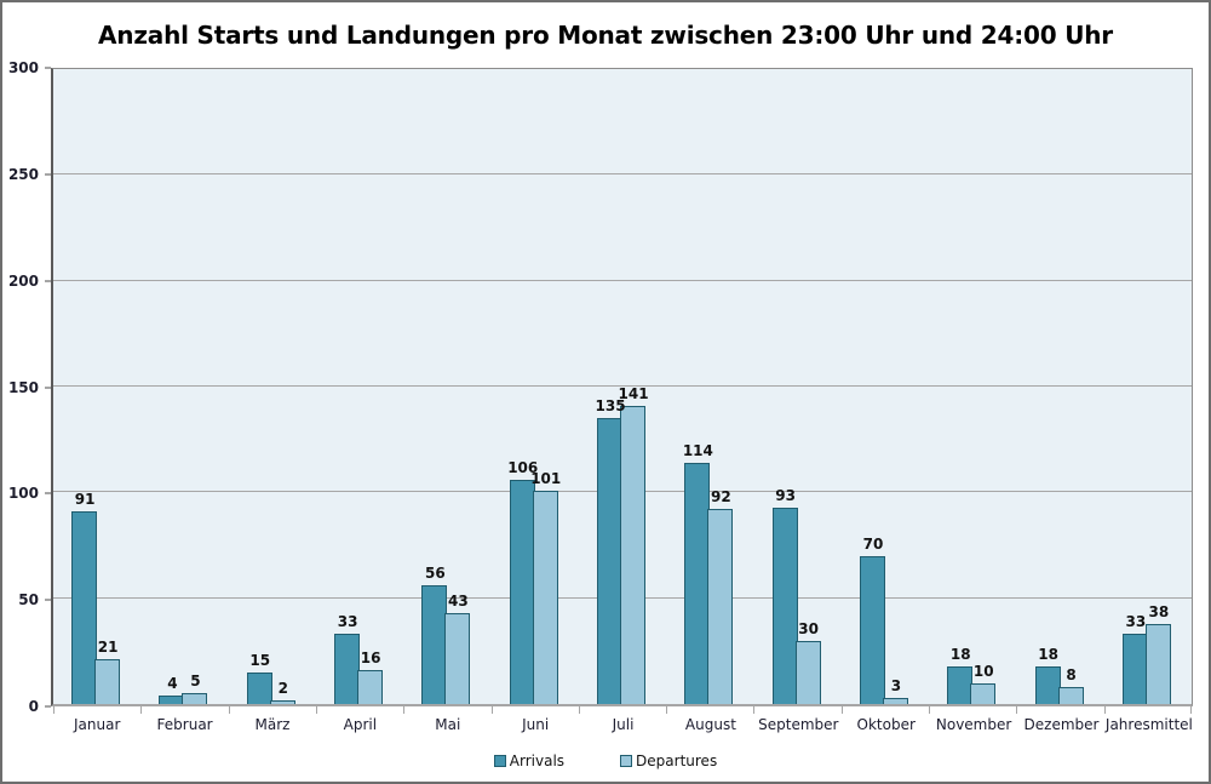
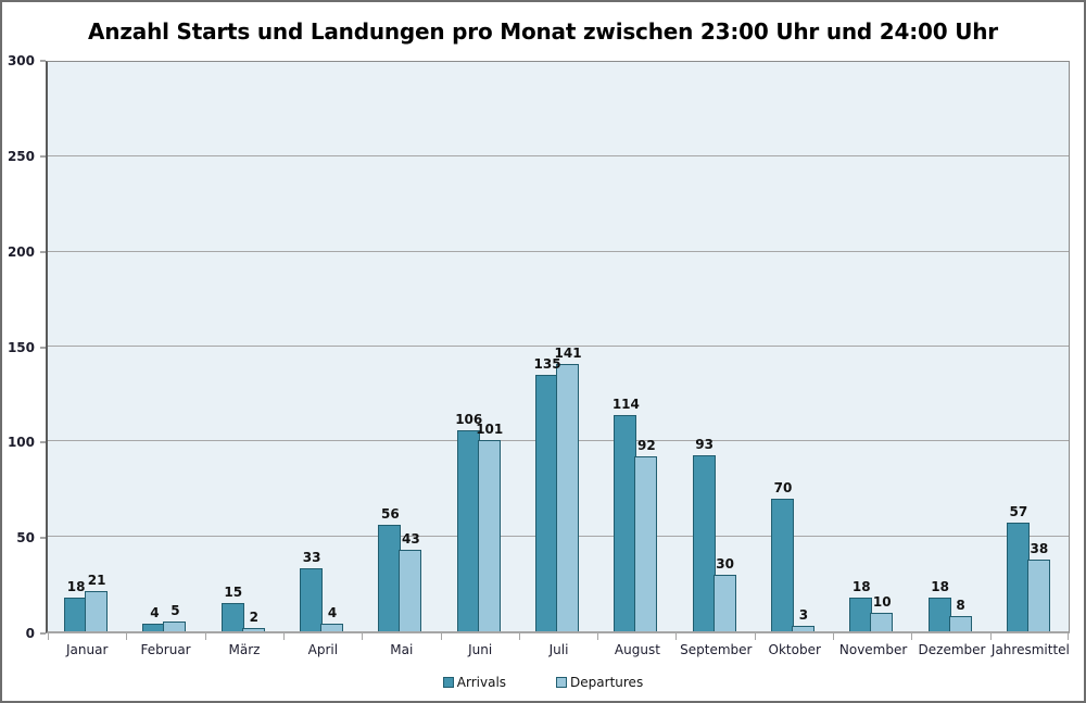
Arrivals/Januar: 91 -> 18
Departures/April: 16 -> 4
Arrivals/Jahresmittel: 33 -> 57
